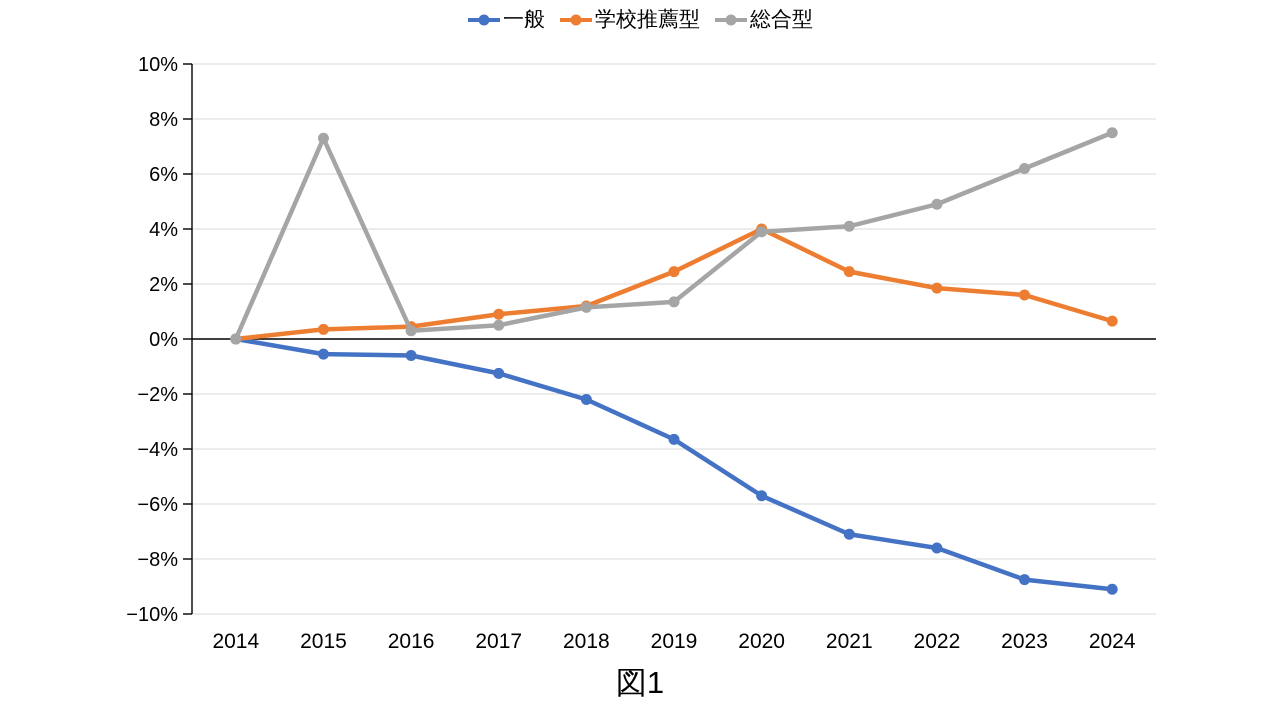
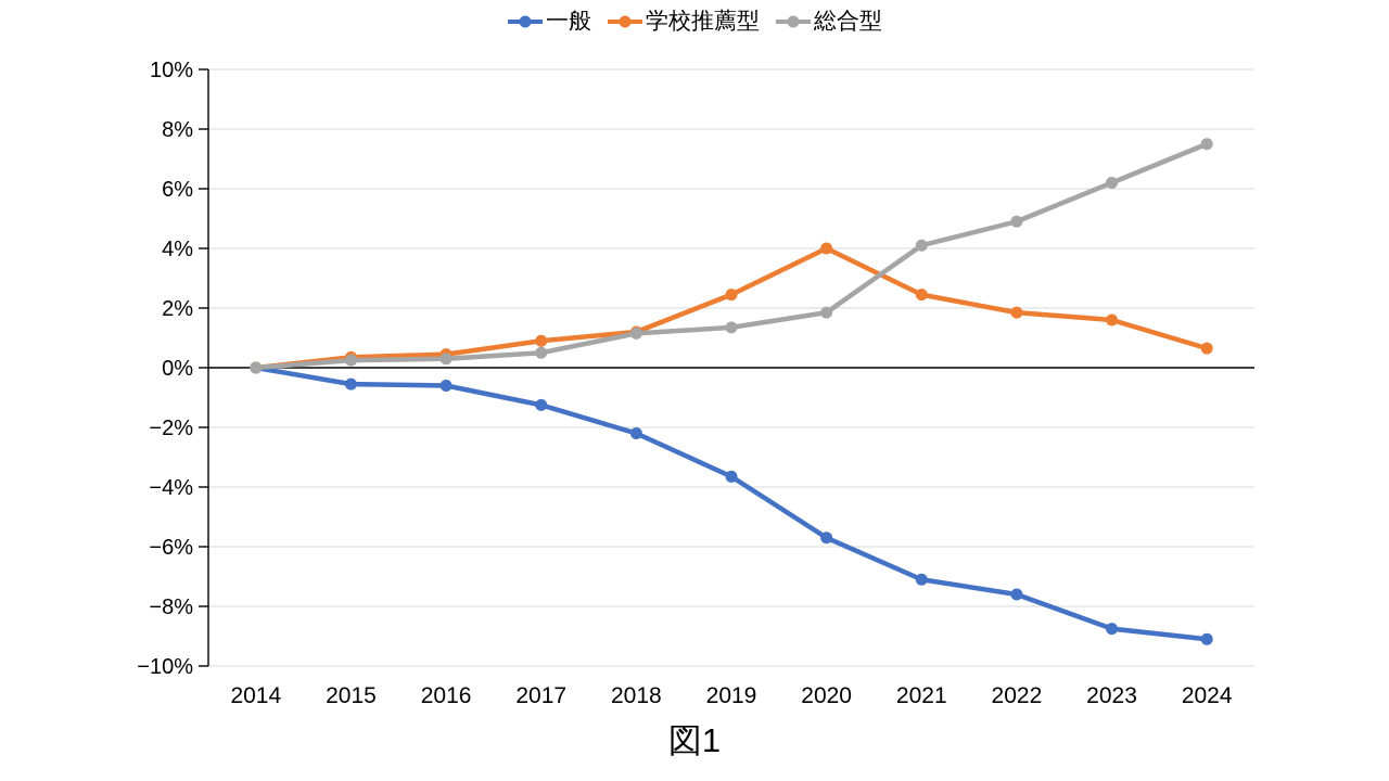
総合型/2015: 7.3% -> 0.2%
総合型/2020: 3.9% -> 1.9%
